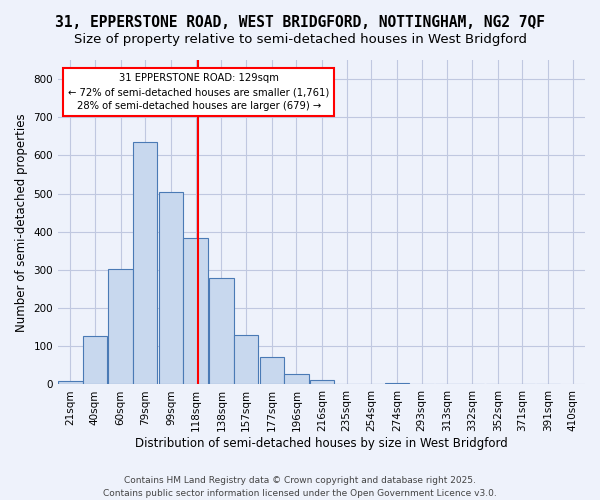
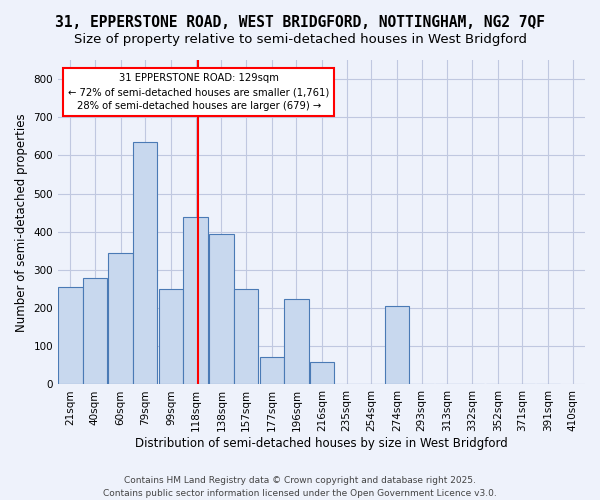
21sqm: 8 -> 255
40sqm: 127 -> 280
60sqm: 302 -> 345
99sqm: 503 -> 250
118sqm: 383 -> 440
138sqm: 280 -> 395
157sqm: 130 -> 250
196sqm: 27 -> 225
216sqm: 12 -> 60
274sqm: 5 -> 205
